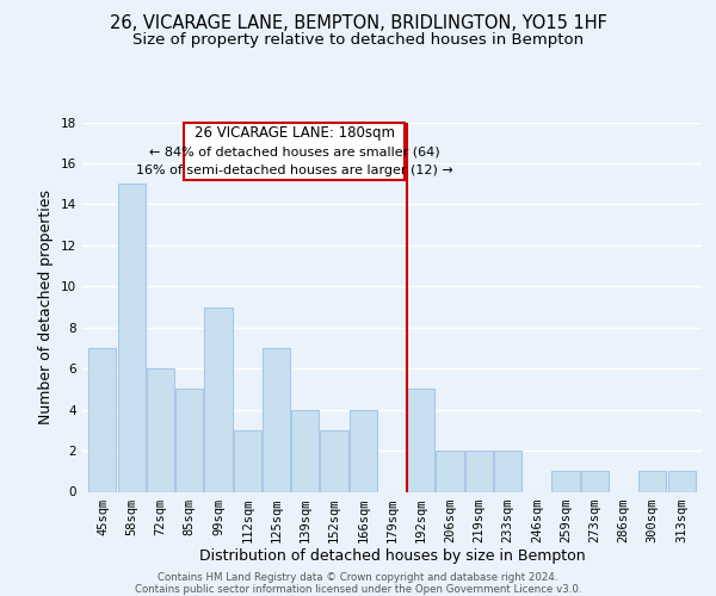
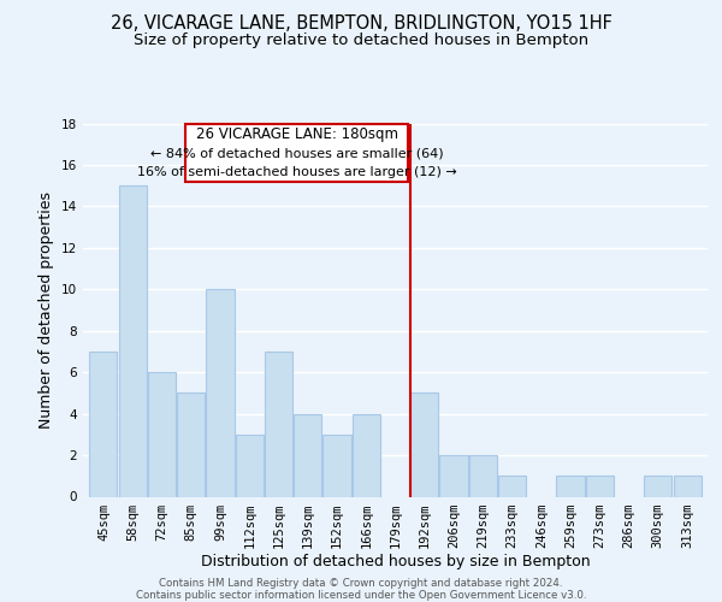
99sqm: 9 -> 10
233sqm: 2 -> 1
